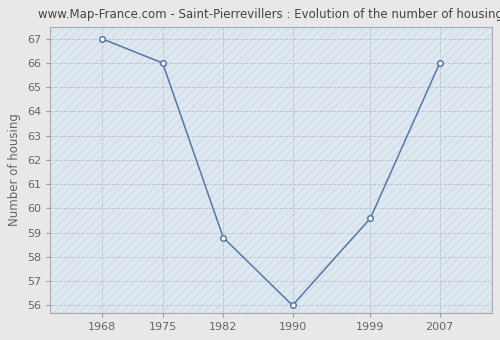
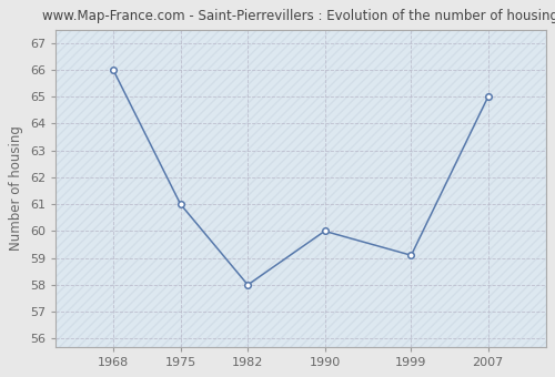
1968: 67.0 -> 66.0
1975: 66.0 -> 61.0
1982: 58.8 -> 58.0
1990: 56.0 -> 60.0
1999: 59.6 -> 59.1
2007: 66.0 -> 65.0
